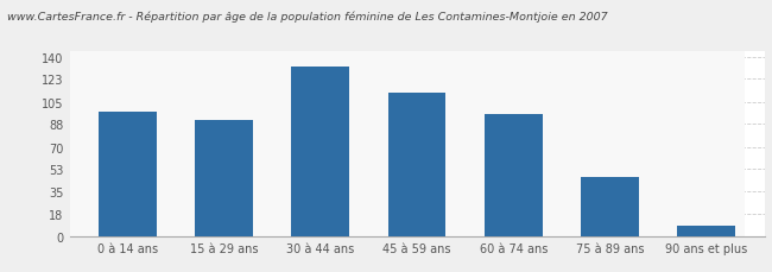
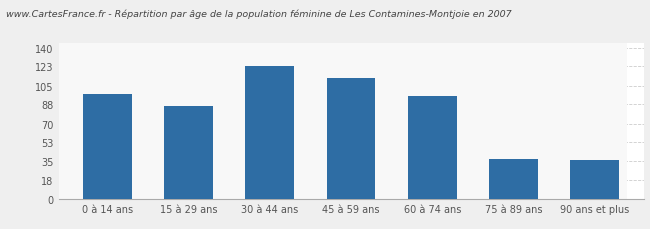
15 à 29 ans: 91 -> 86
30 à 44 ans: 133 -> 123
75 à 89 ans: 46 -> 37
90 ans et plus: 8 -> 36
